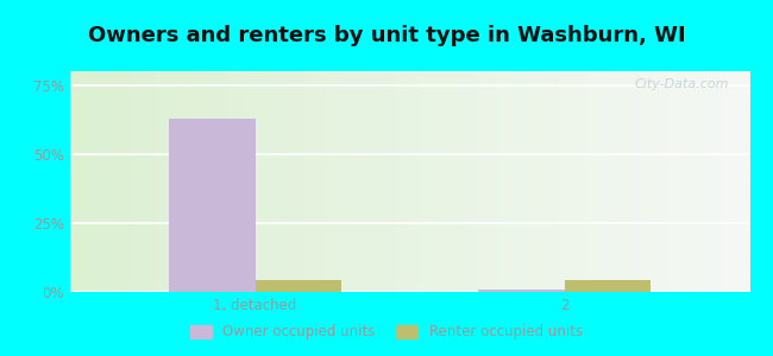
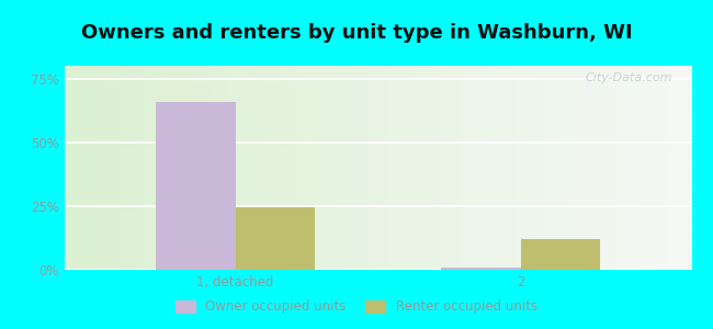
Owner occupied units/1, detached: 63% -> 66%
Renter occupied units/1, detached: 4.5% -> 24.5%
Renter occupied units/2: 4.5% -> 12.0%
